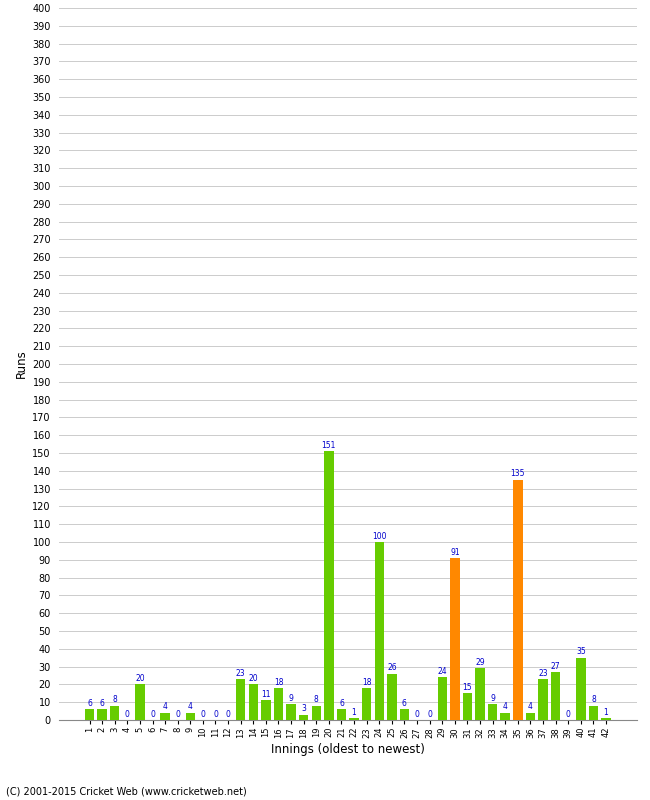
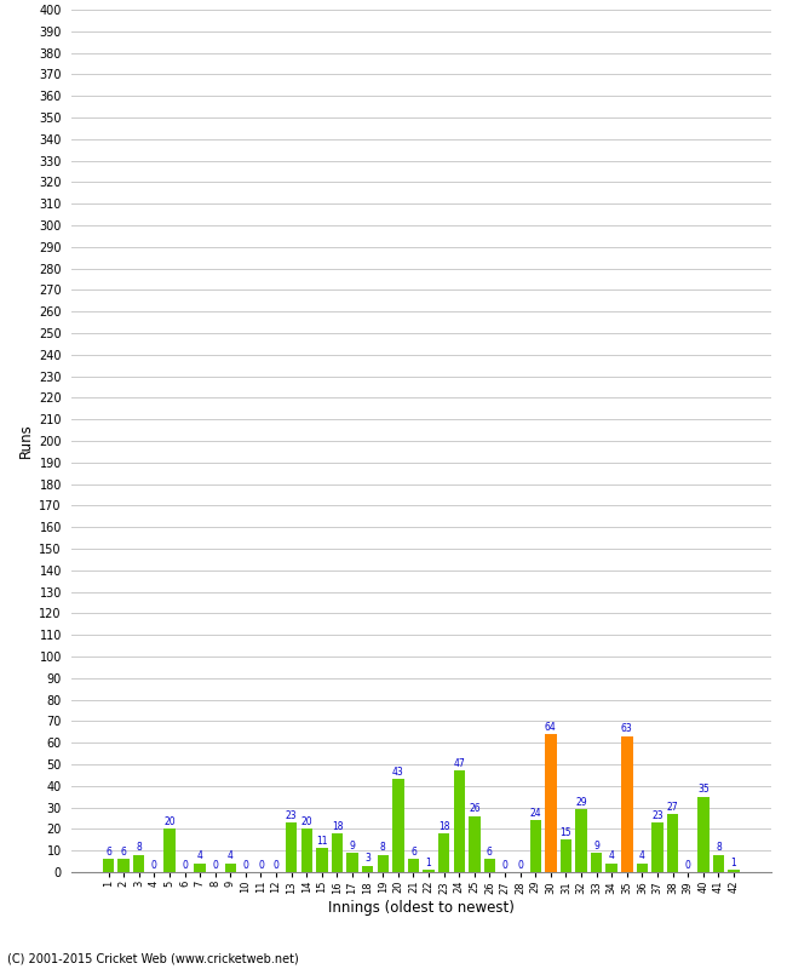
20: 151 -> 43
24: 100 -> 47
30: 91 -> 64
35: 135 -> 63
